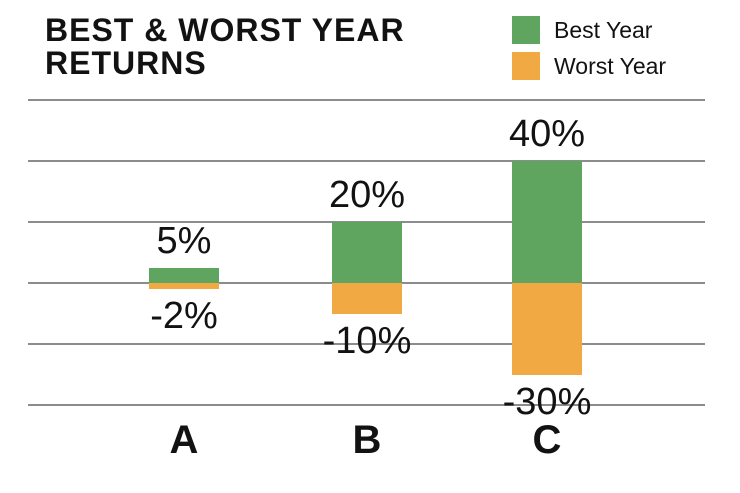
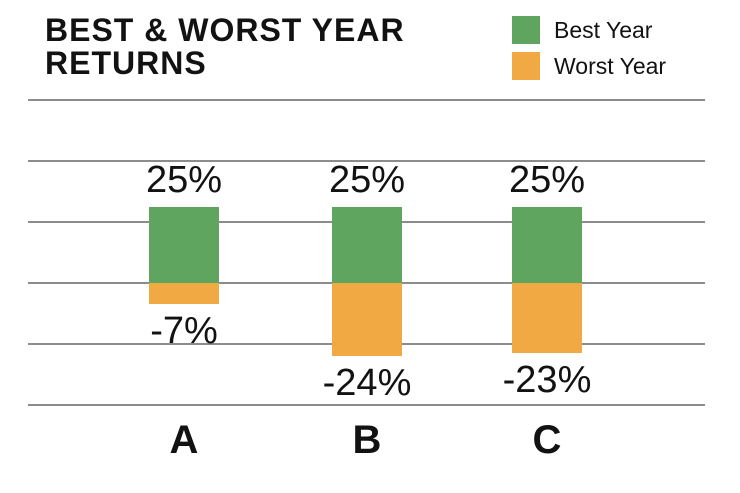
Best Year/A: 5% -> 25%
Worst Year/A: -2% -> -7%
Best Year/B: 20% -> 25%
Worst Year/B: -10% -> -24%
Best Year/C: 40% -> 25%
Worst Year/C: -30% -> -23%
